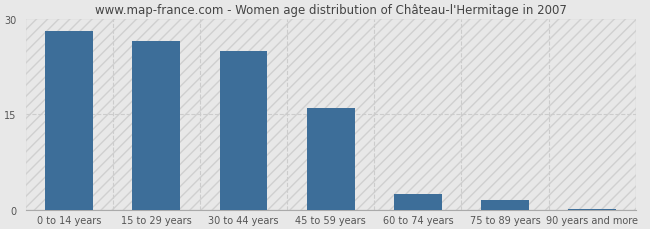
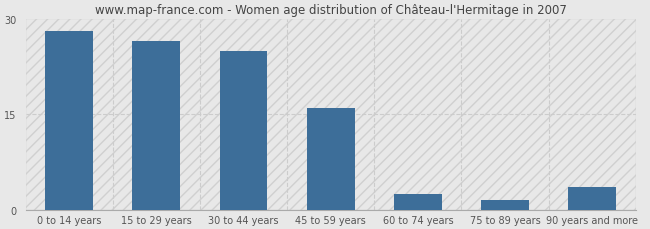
90 years and more: 0.2 -> 3.6
